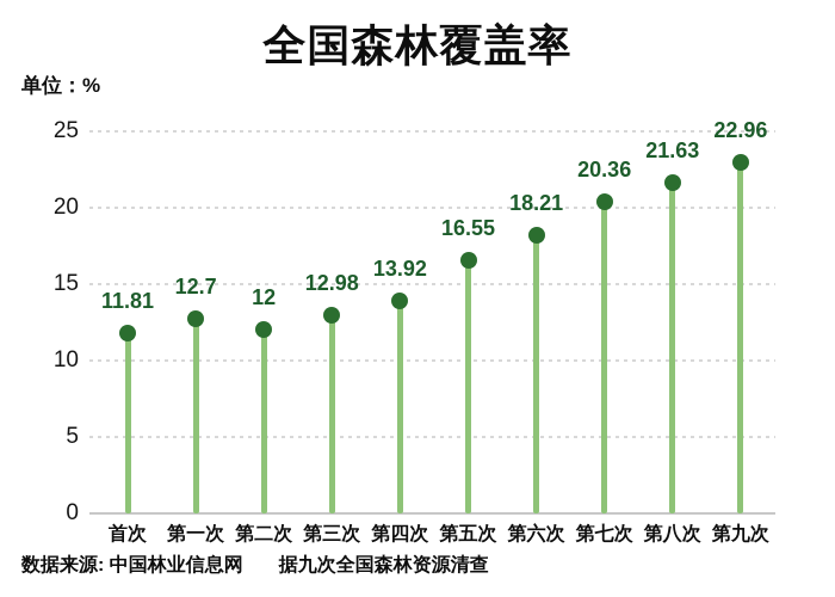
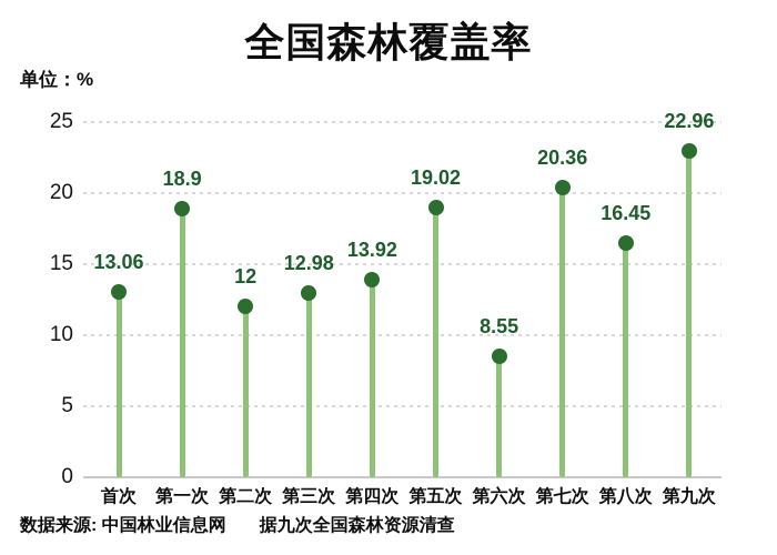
首次: 11.81 -> 13.06
第一次: 12.7 -> 18.9
第五次: 16.55 -> 19.02
第六次: 18.21 -> 8.55
第八次: 21.63 -> 16.45
